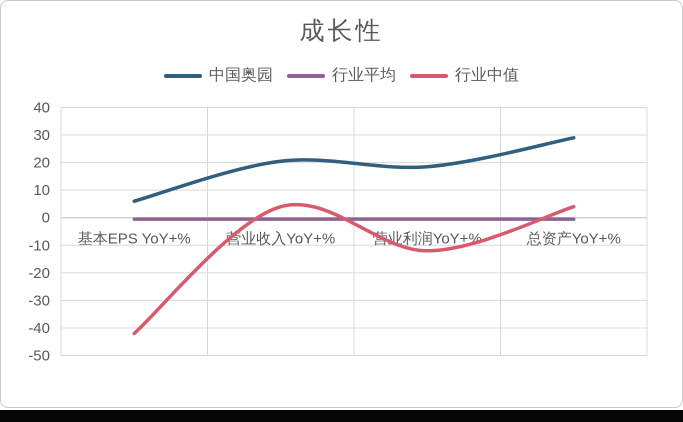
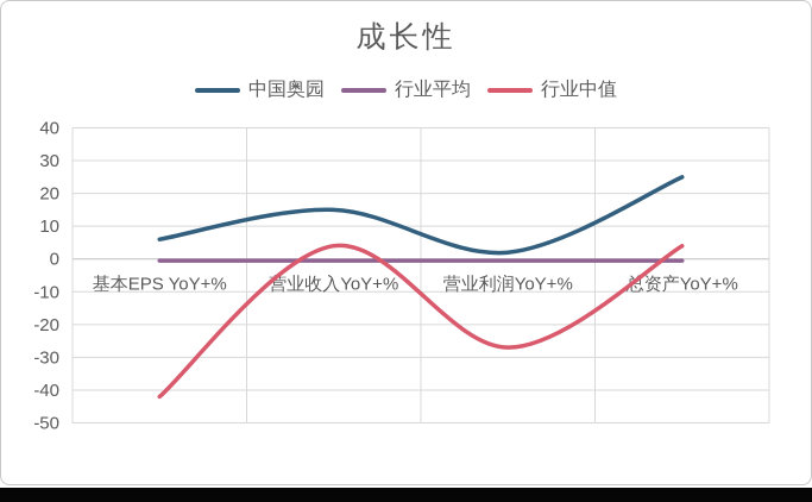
中国奥园/营业收入YoY+%: 20 -> 15
中国奥园/营业利润YoY+%: 18 -> 2
行业中值/营业利润YoY+%: -12 -> -27
中国奥园/总资产YoY+%: 29 -> 25
